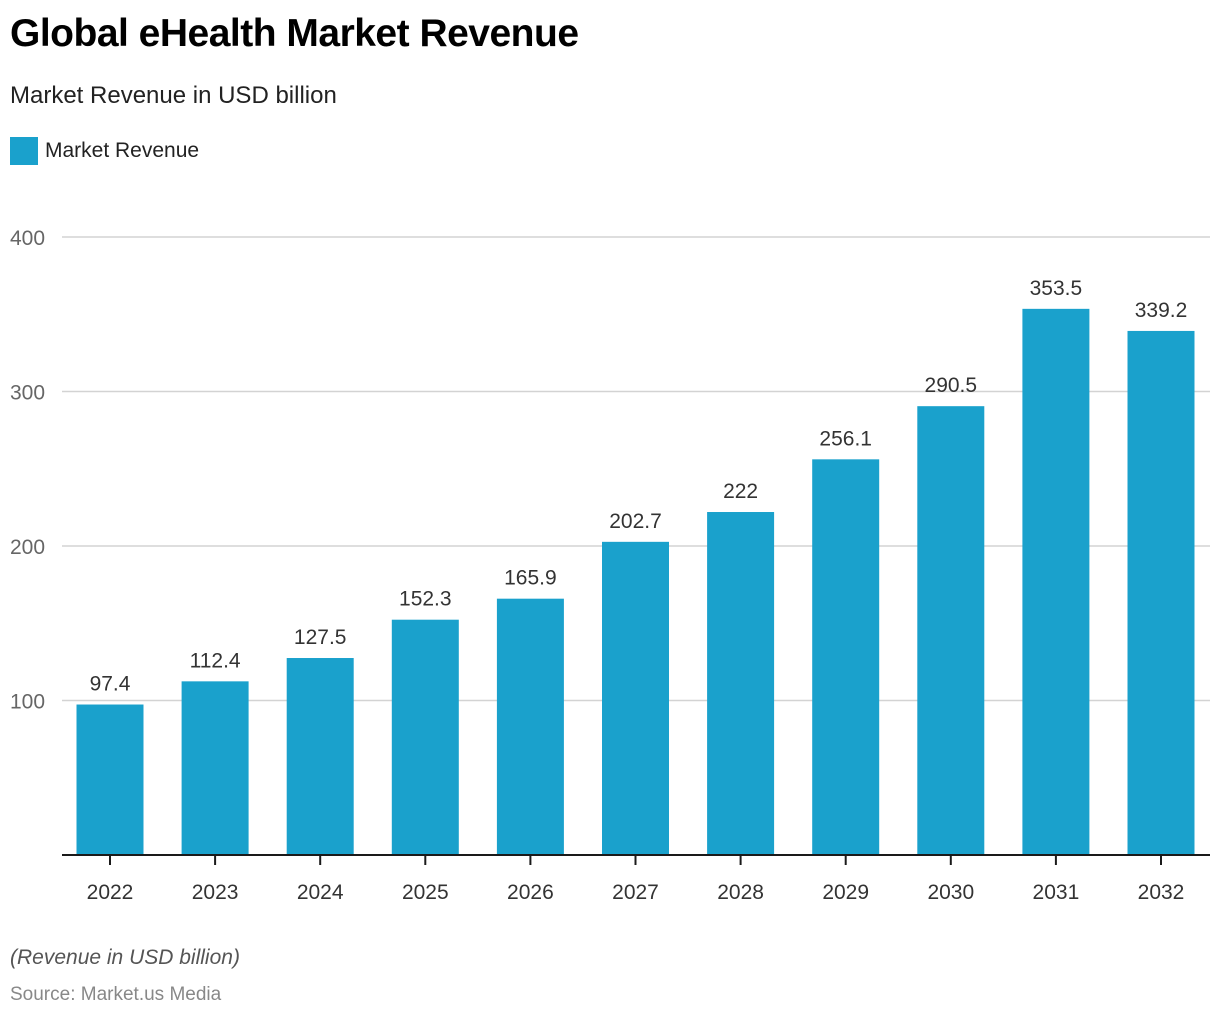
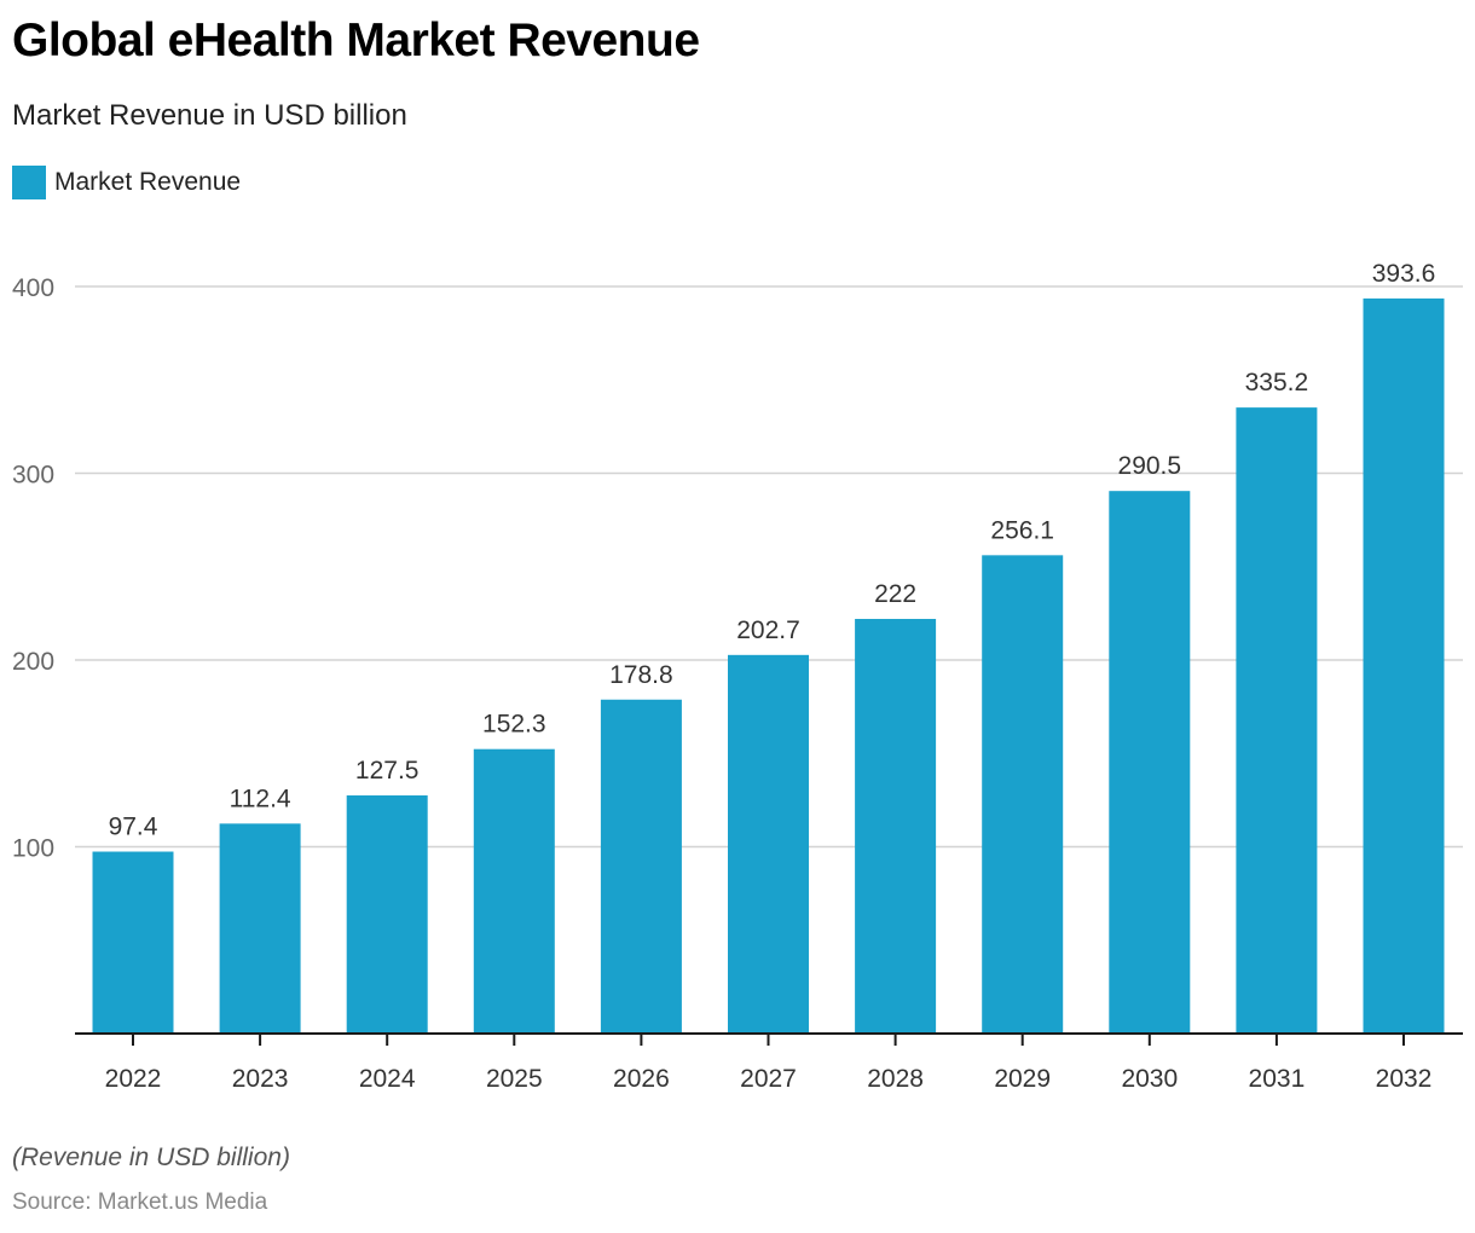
2026: 165.9 -> 178.8
2031: 353.5 -> 335.2
2032: 339.2 -> 393.6
